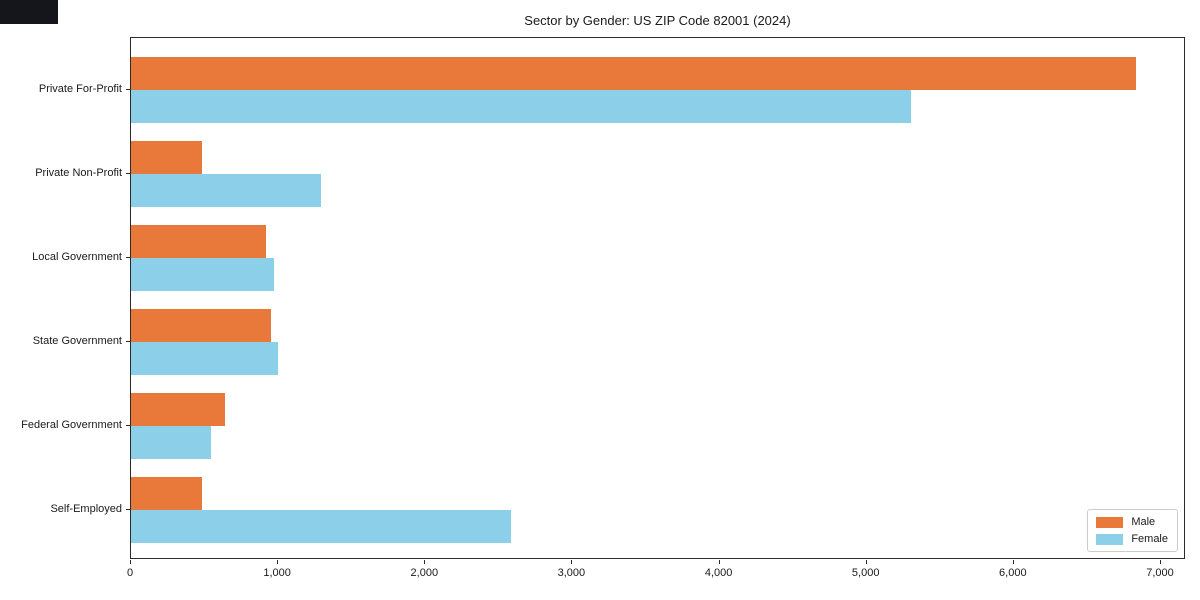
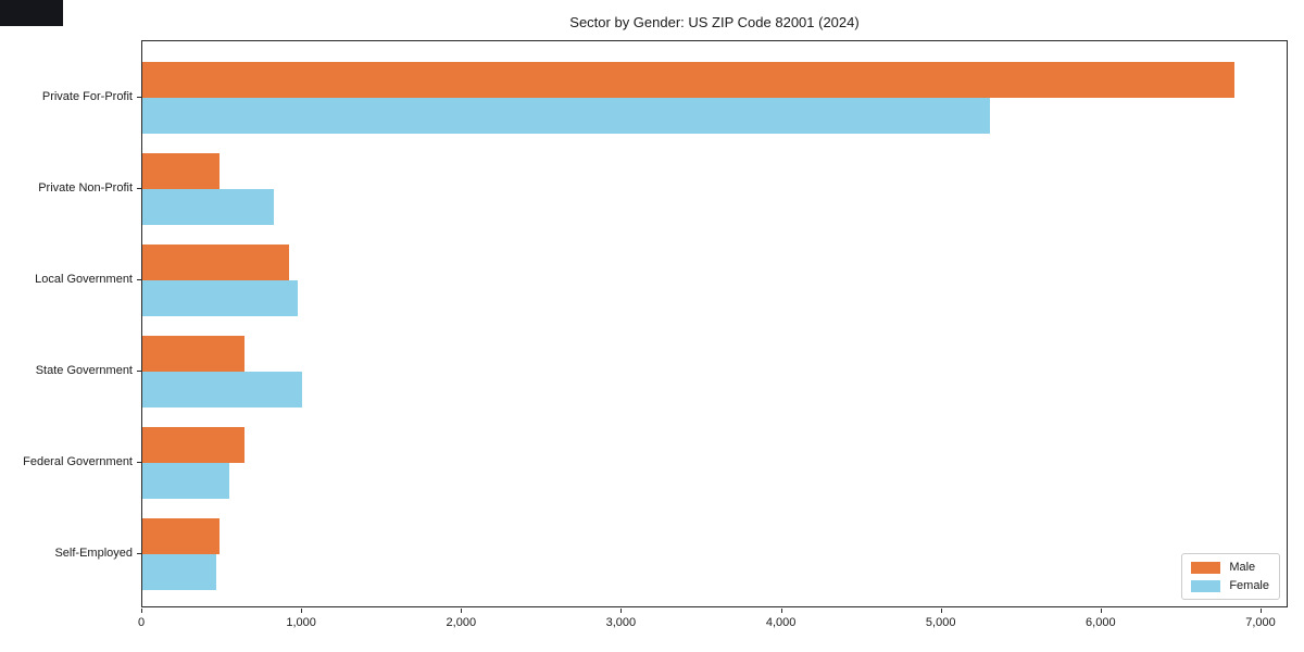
Female/Private Non-Profit: 1290 -> 820
Male/State Government: 950 -> 640
Female/Self-Employed: 2580 -> 460
